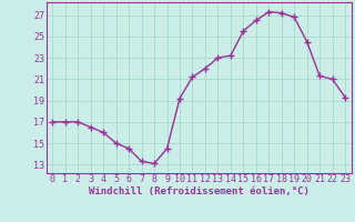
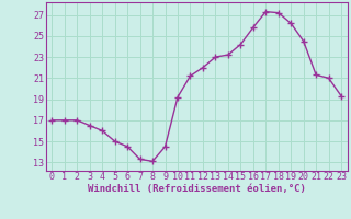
15: 25.5 -> 24.2
16: 26.5 -> 25.8
19: 26.8 -> 26.2
